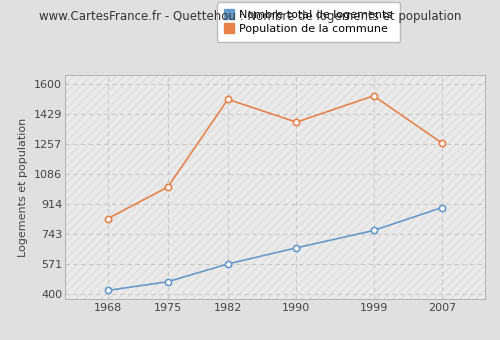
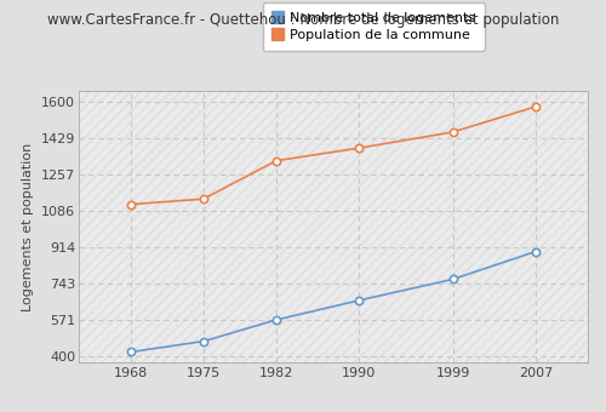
Population de la commune/1968: 830 -> 1120
Population de la commune/1975: 1010 -> 1140
Population de la commune/1982: 1510 -> 1320
Population de la commune/1999: 1530 -> 1460
Population de la commune/2007: 1260 -> 1580
